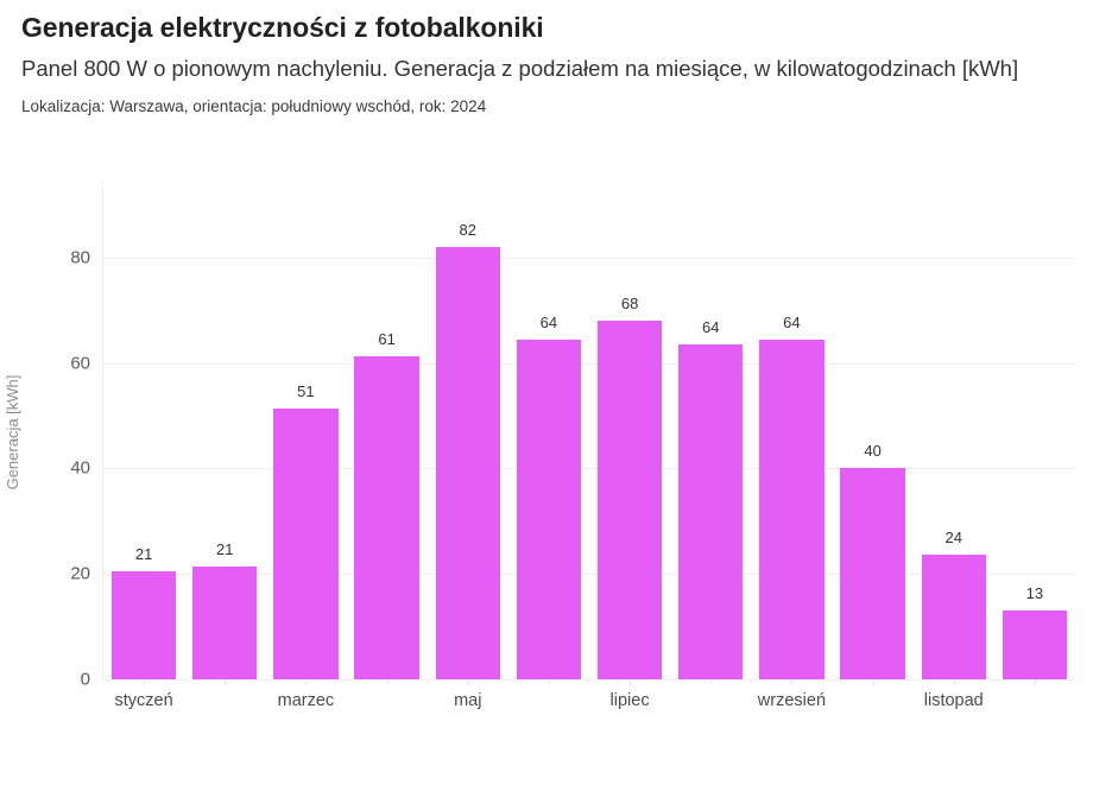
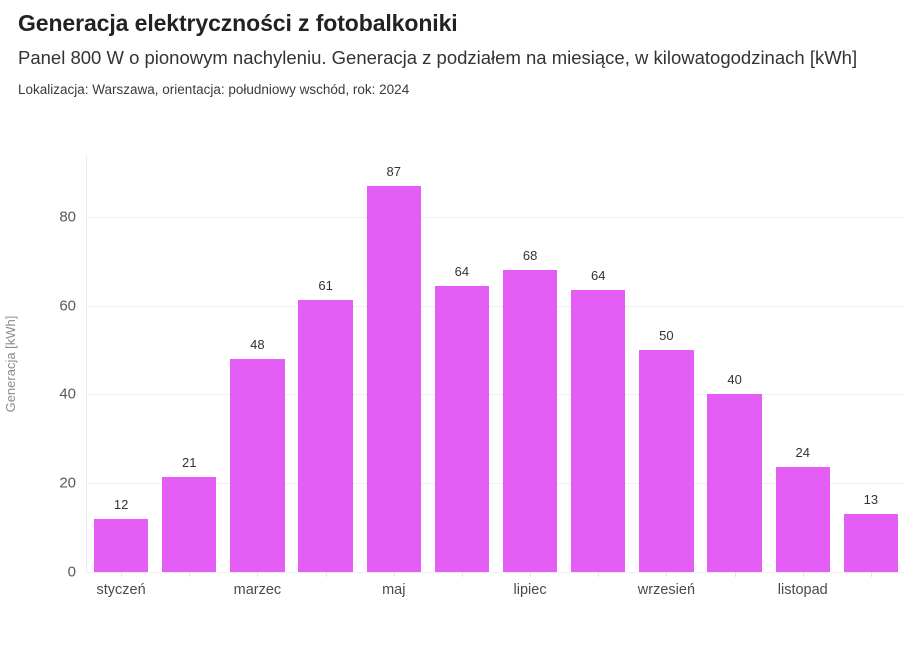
styczeń: 21 -> 12
marzec: 51 -> 48
maj: 82 -> 87
wrzesień: 64 -> 50
